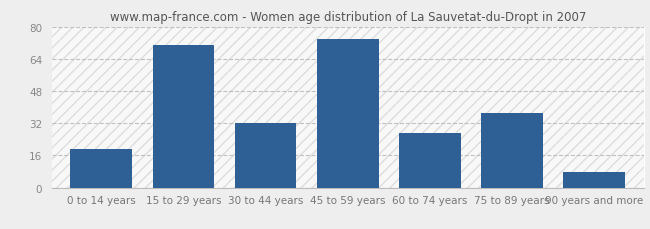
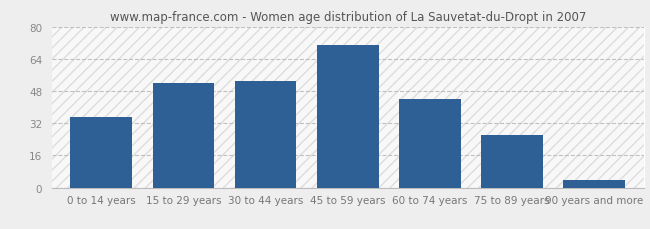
0 to 14 years: 19 -> 35
15 to 29 years: 71 -> 52
30 to 44 years: 32 -> 53
45 to 59 years: 74 -> 71
60 to 74 years: 27 -> 44
75 to 89 years: 37 -> 26
90 years and more: 8 -> 4
